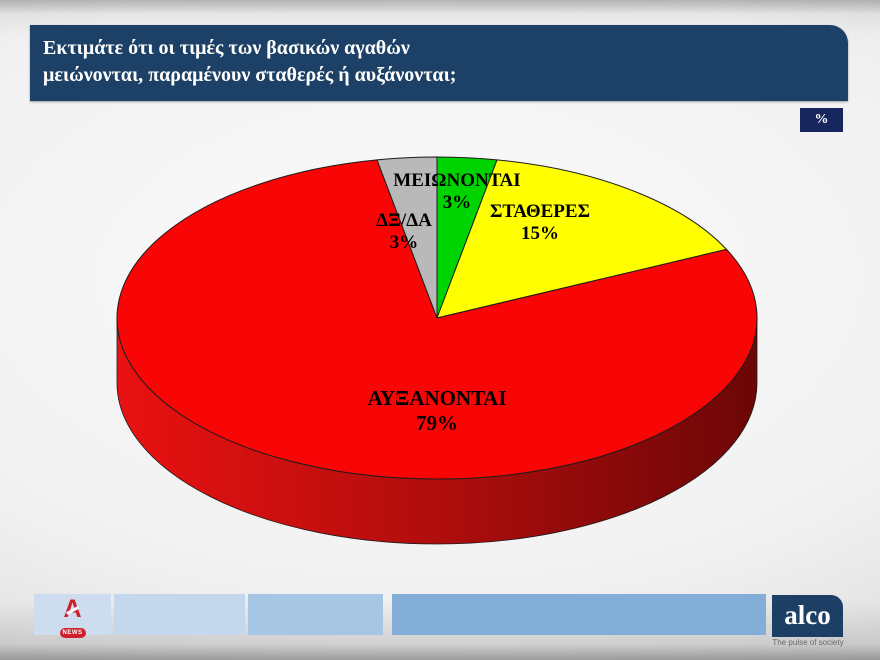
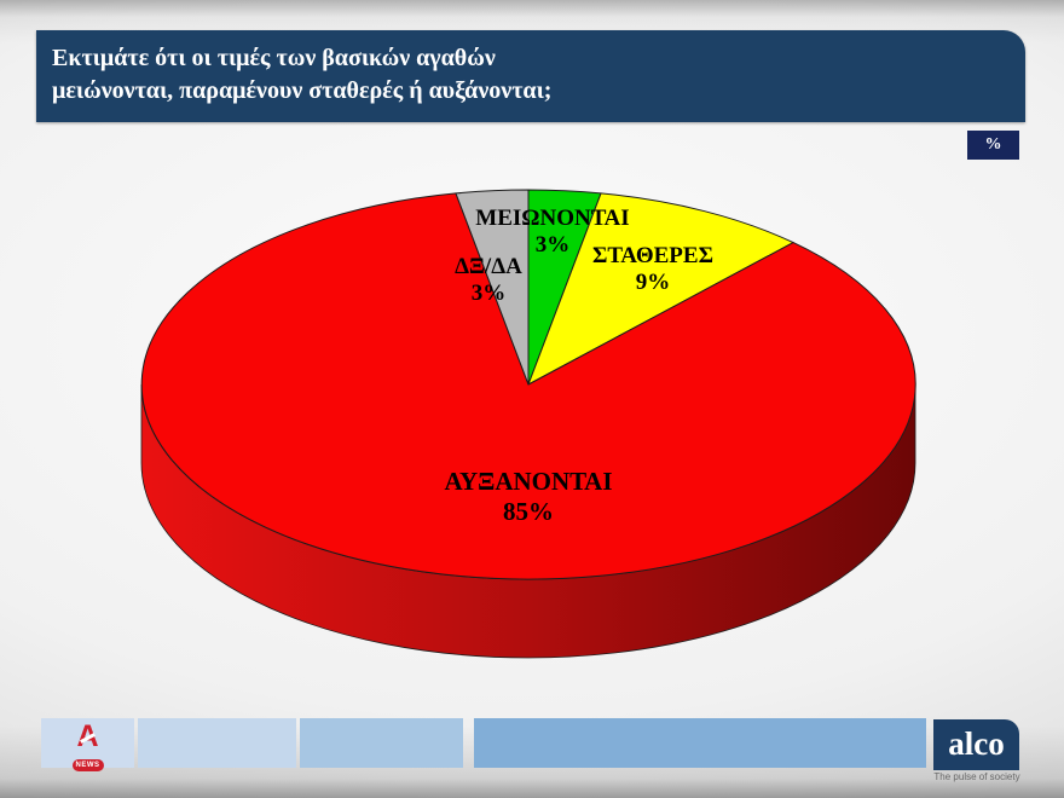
ΣΤΑΘΕΡΕΣ: 15% -> 9%
ΑΥΞΑΝΟΝΤΑΙ: 79% -> 85%
